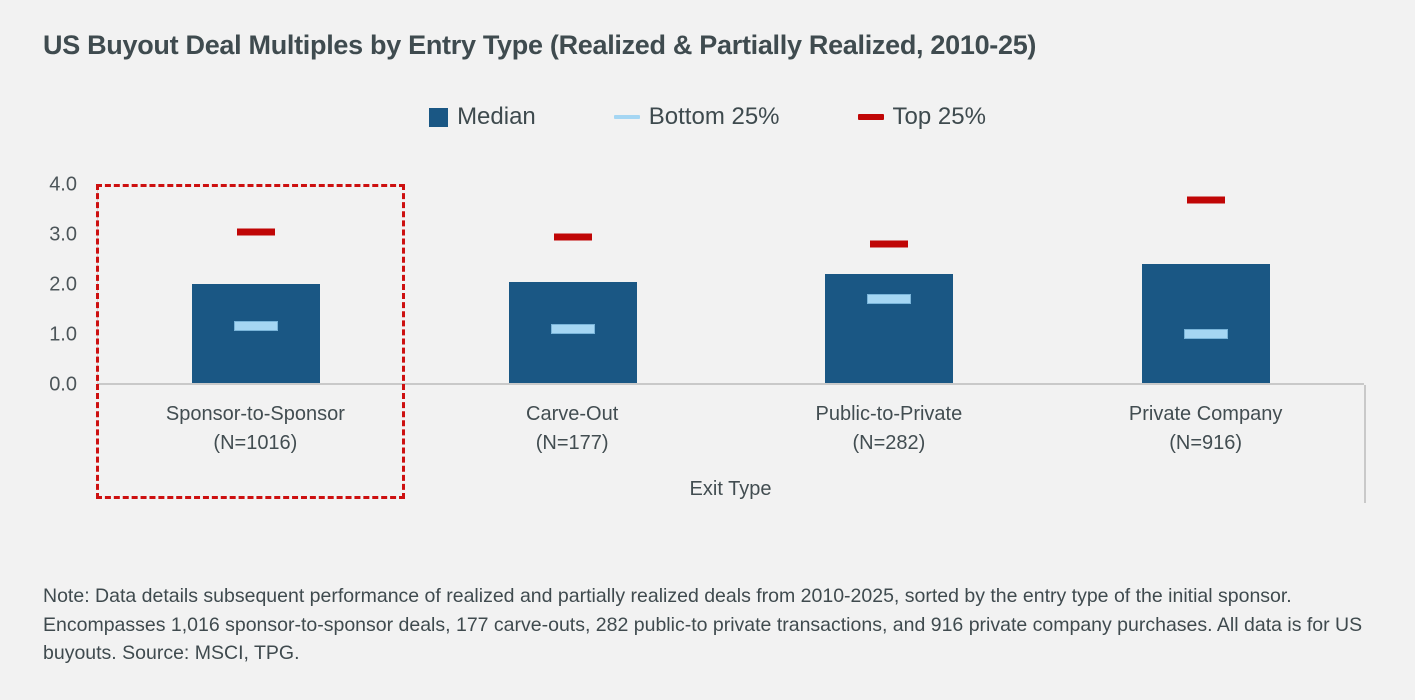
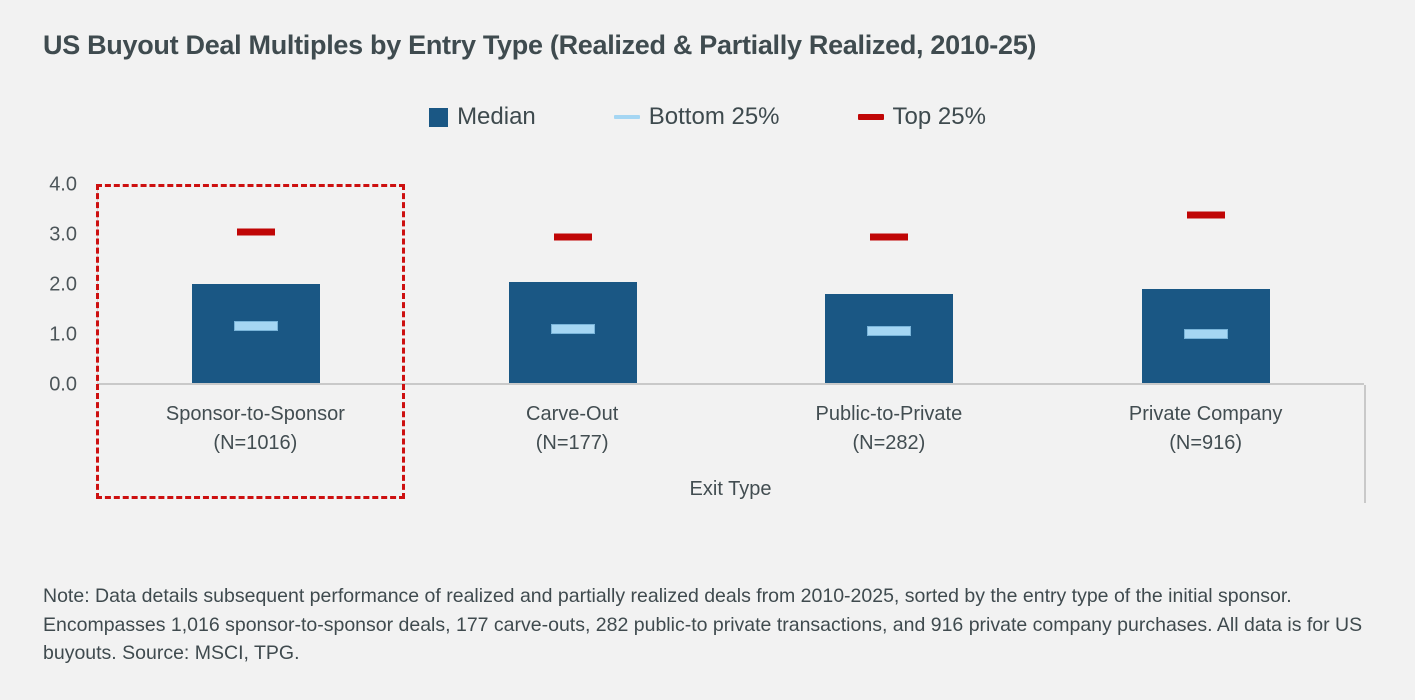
Median/Public-to-Private: 2.2 -> 1.8
Bottom 25%/Public-to-Private: 1.7 -> 1.1
Top 25%/Public-to-Private: 2.8 -> 3.0
Median/Private Company: 2.4 -> 1.9
Top 25%/Private Company: 3.7 -> 3.4
